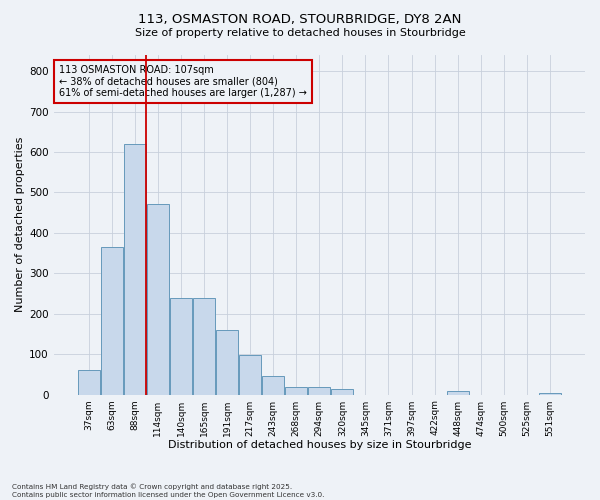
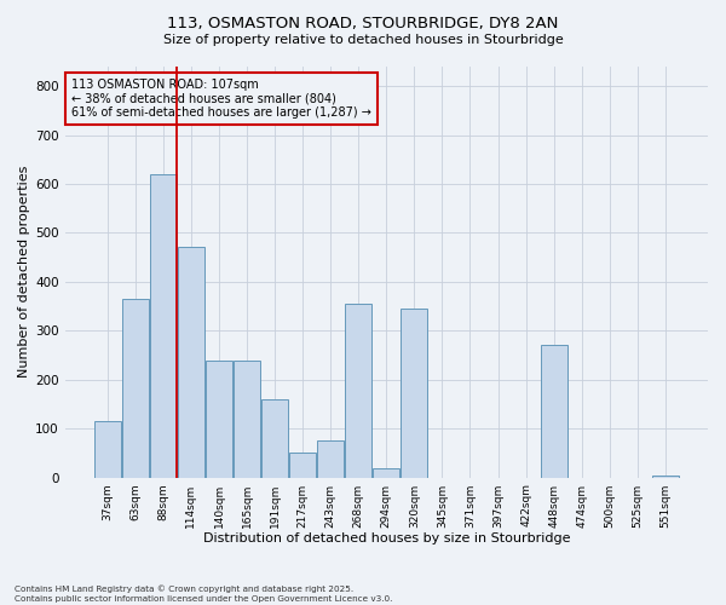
37sqm: 60 -> 115
217sqm: 98 -> 50
243sqm: 47 -> 75
268sqm: 20 -> 355
320sqm: 13 -> 345
448sqm: 8 -> 270
